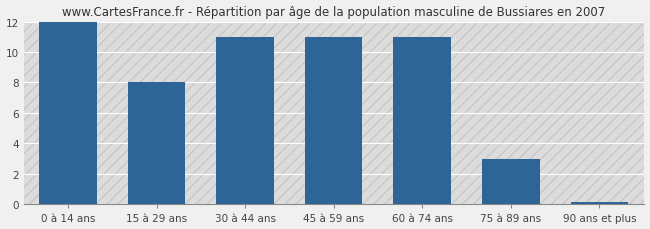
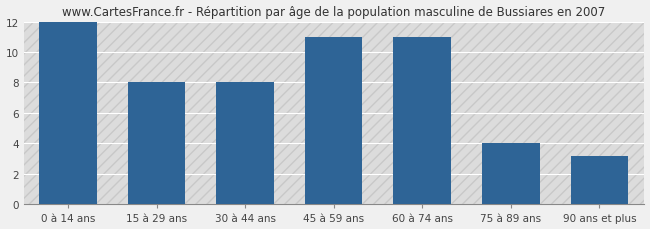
30 à 44 ans: 11.0 -> 8.0
75 à 89 ans: 3.0 -> 4.0
90 ans et plus: 0.1 -> 3.2
